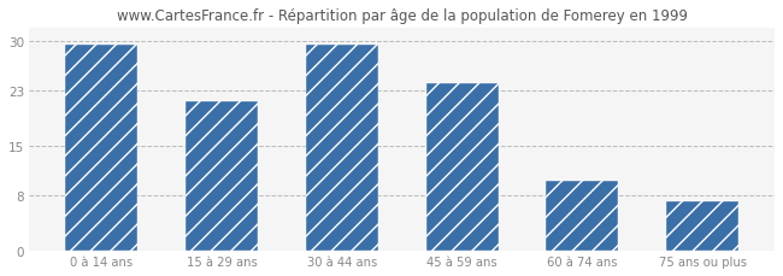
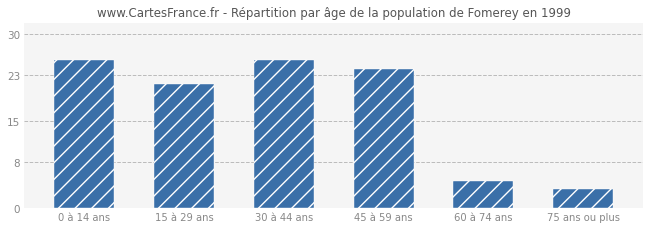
0 à 14 ans: 29.5 -> 25.6
30 à 44 ans: 29.5 -> 25.6
60 à 74 ans: 10.0 -> 4.6
75 ans ou plus: 7.0 -> 3.2
